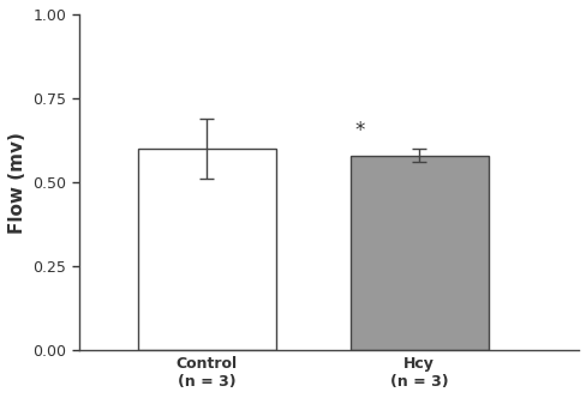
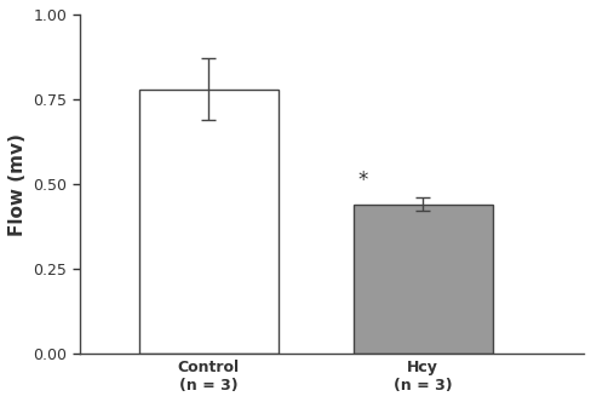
Control (n = 3): 0.60 -> 0.78
Hcy (n = 3): 0.58 -> 0.44
